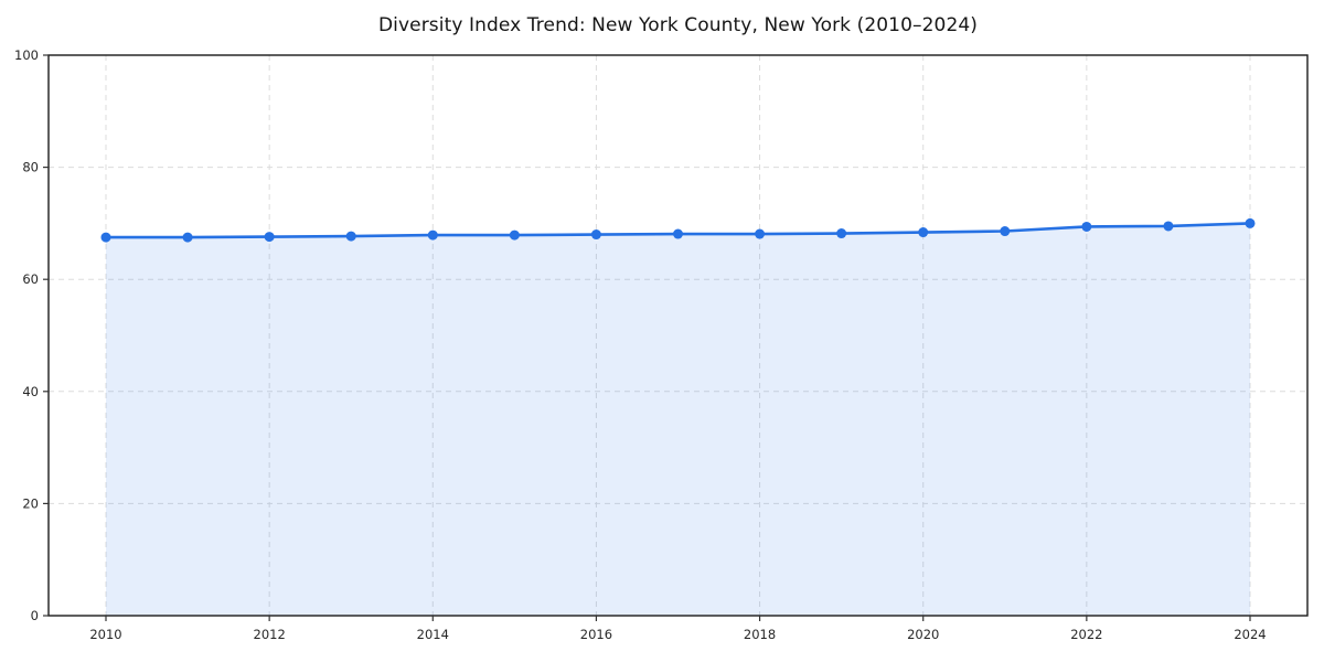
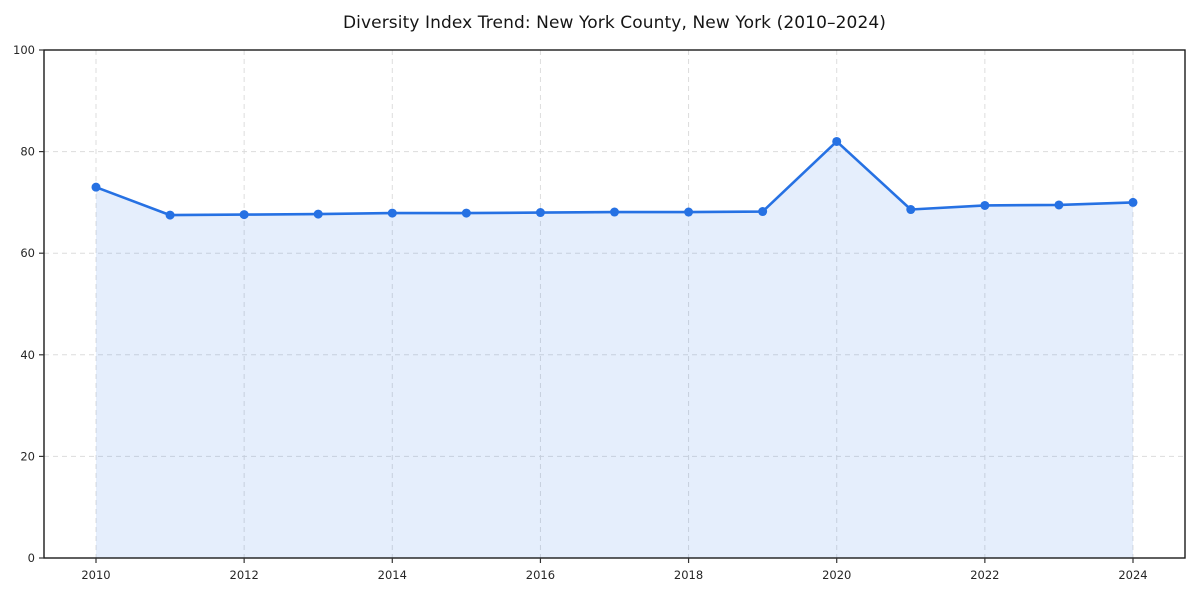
2010: 68 -> 73
2020: 68 -> 82
